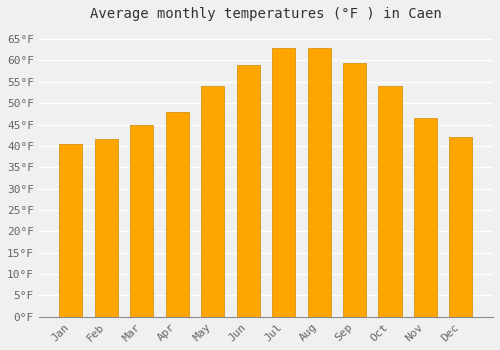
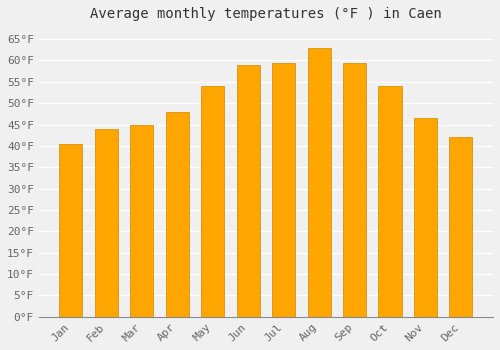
Feb: 41.5°F -> 44.0°F
Jul: 63.0°F -> 59.5°F
